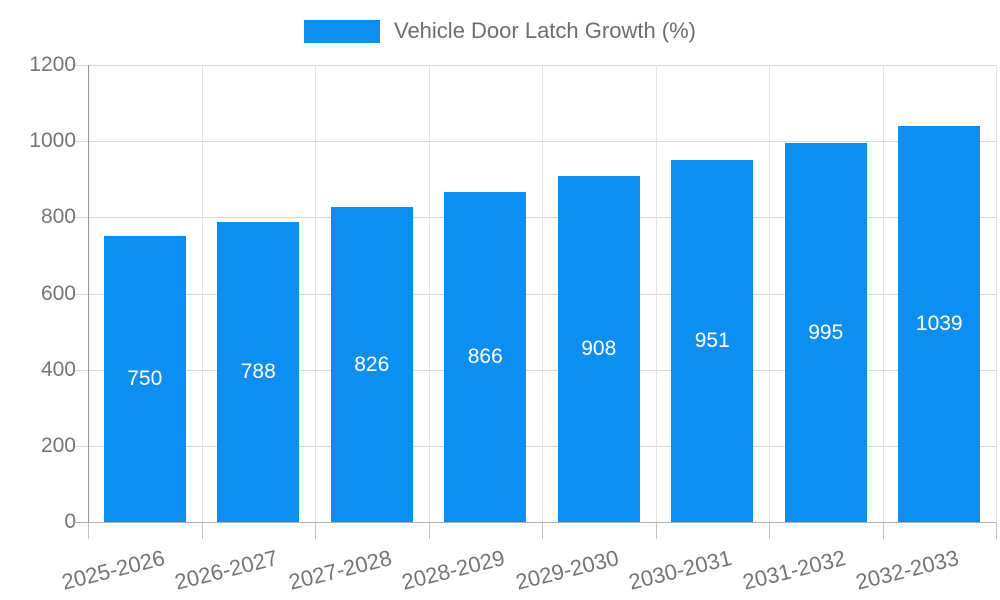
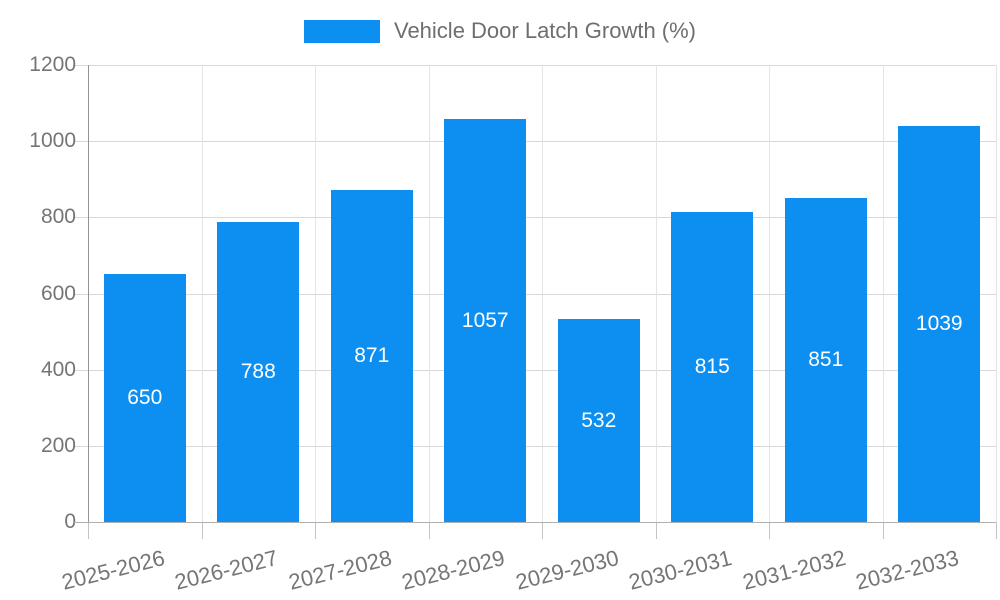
2025-2026: 750 -> 650
2027-2028: 826 -> 871
2028-2029: 866 -> 1057
2029-2030: 908 -> 532
2030-2031: 951 -> 815
2031-2032: 995 -> 851
